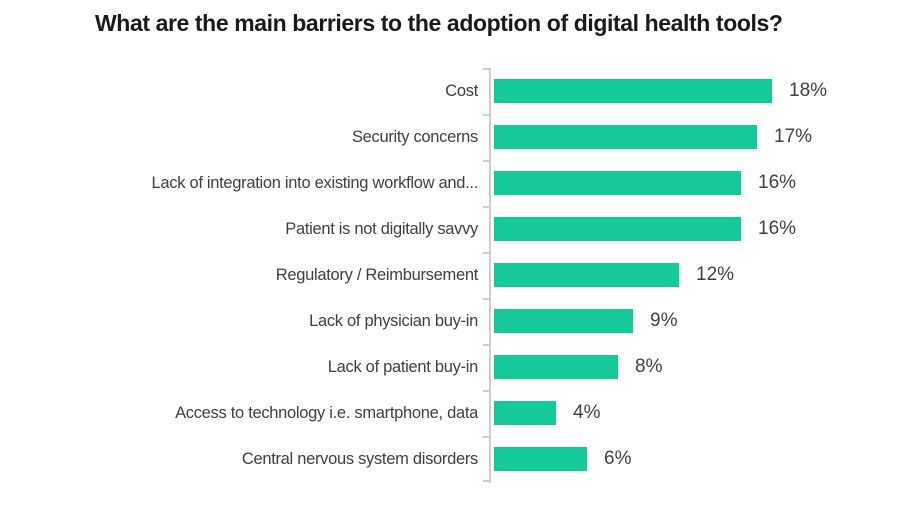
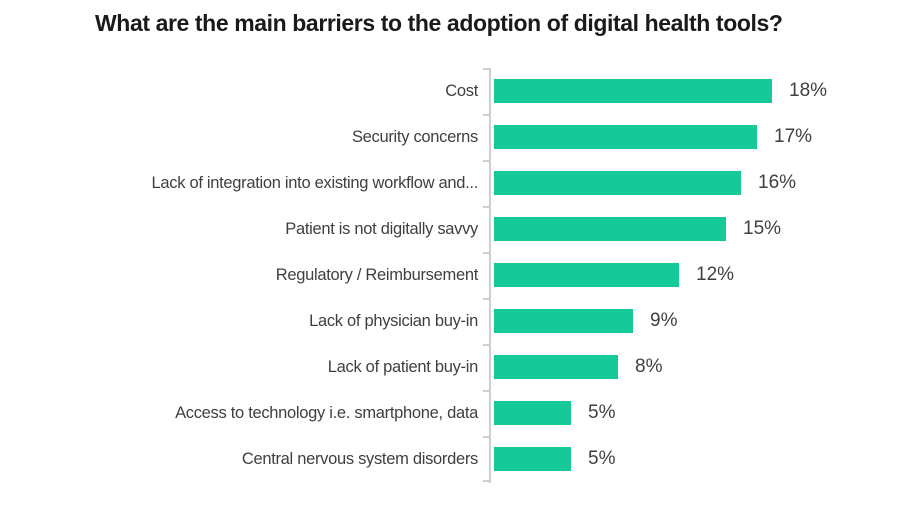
Patient is not digitally savvy: 16% -> 15%
Access to technology i.e. smartphone, data: 4% -> 5%
Central nervous system disorders: 6% -> 5%
